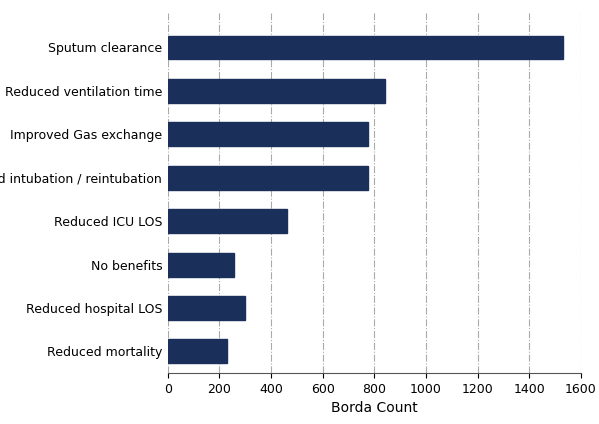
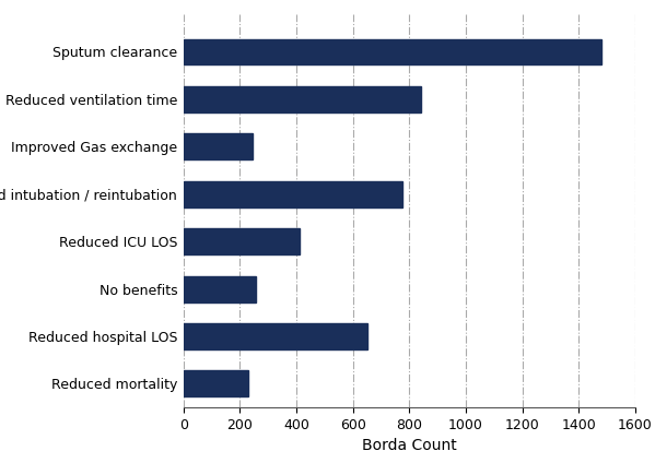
Sputum clearance: 1530 -> 1480
Improved Gas exchange: 775 -> 245
Reduced ICU LOS: 460 -> 410
Reduced hospital LOS: 300 -> 650
